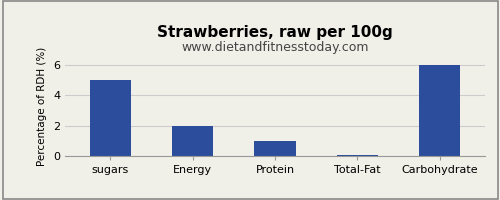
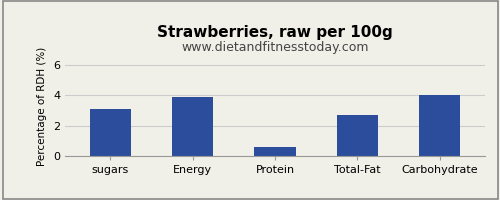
sugars: 5.0 -> 3.1
Energy: 2.0 -> 3.9
Protein: 1.0 -> 0.6
Total-Fat: 0.1 -> 2.7
Carbohydrate: 6.0 -> 4.0
